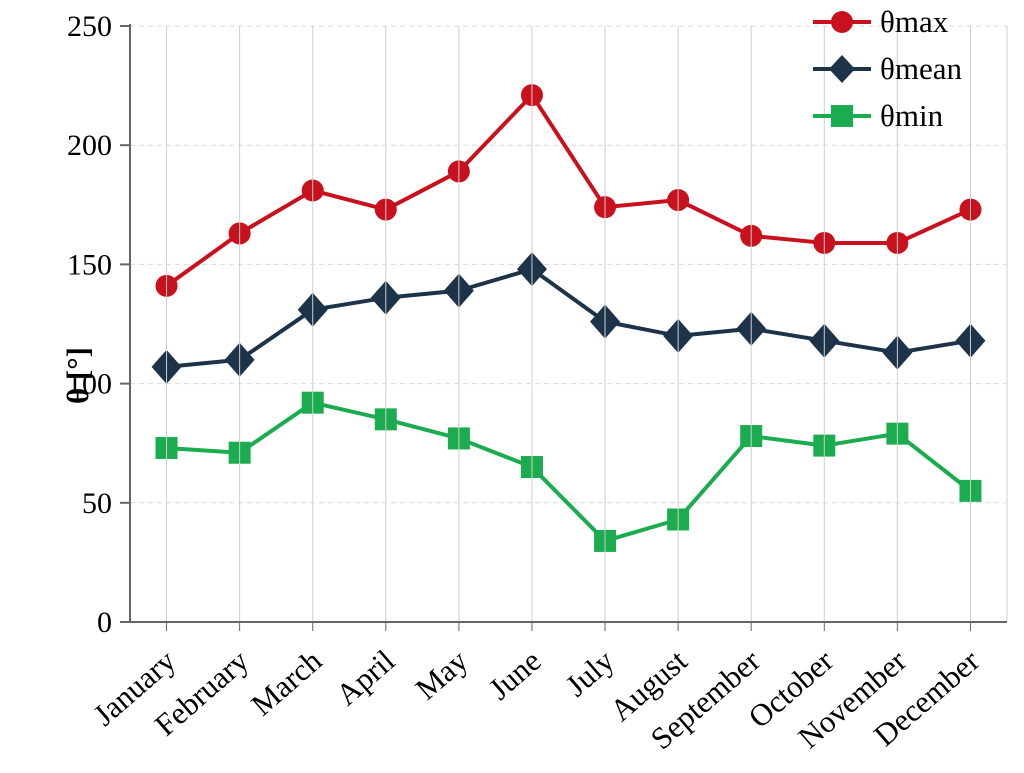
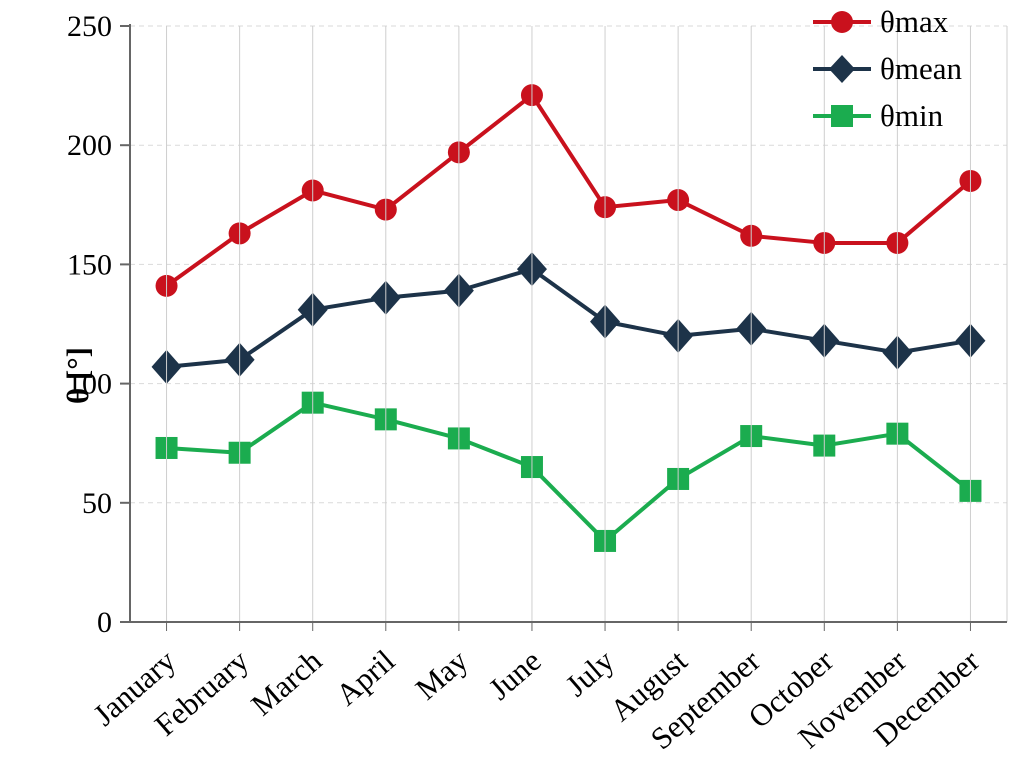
θmax/May: 189 -> 197
θmin/August: 43 -> 60
θmax/December: 173 -> 185
